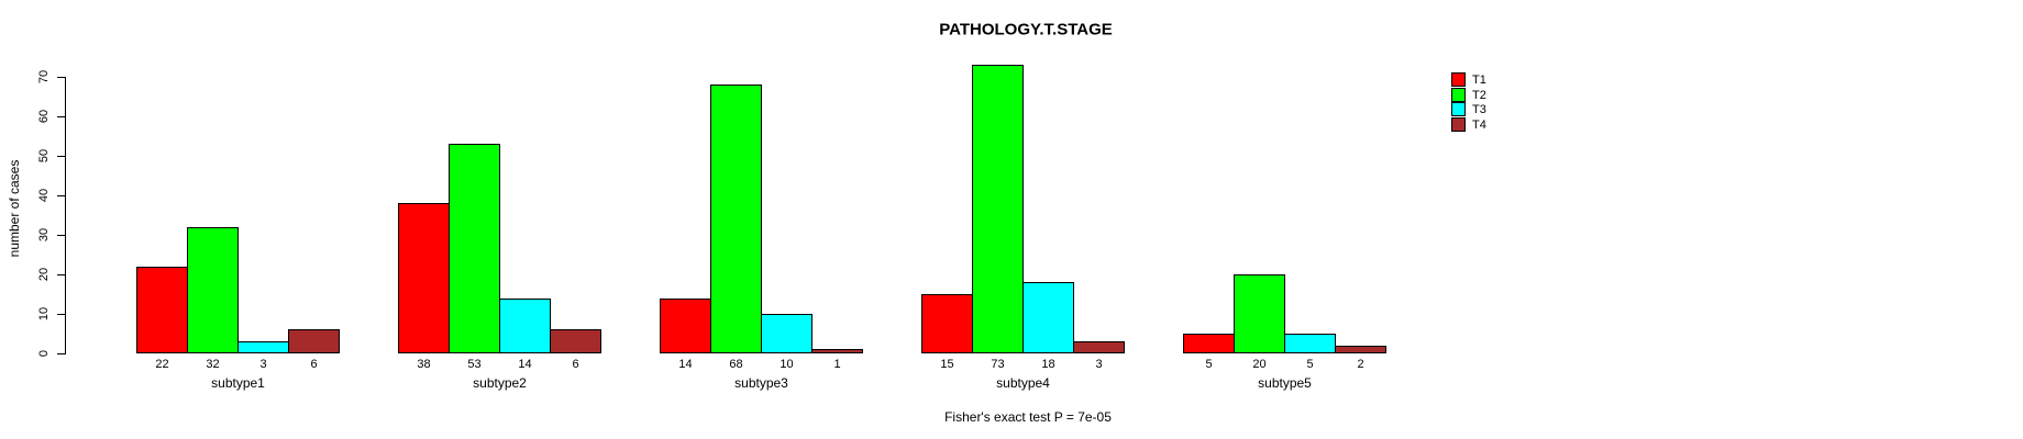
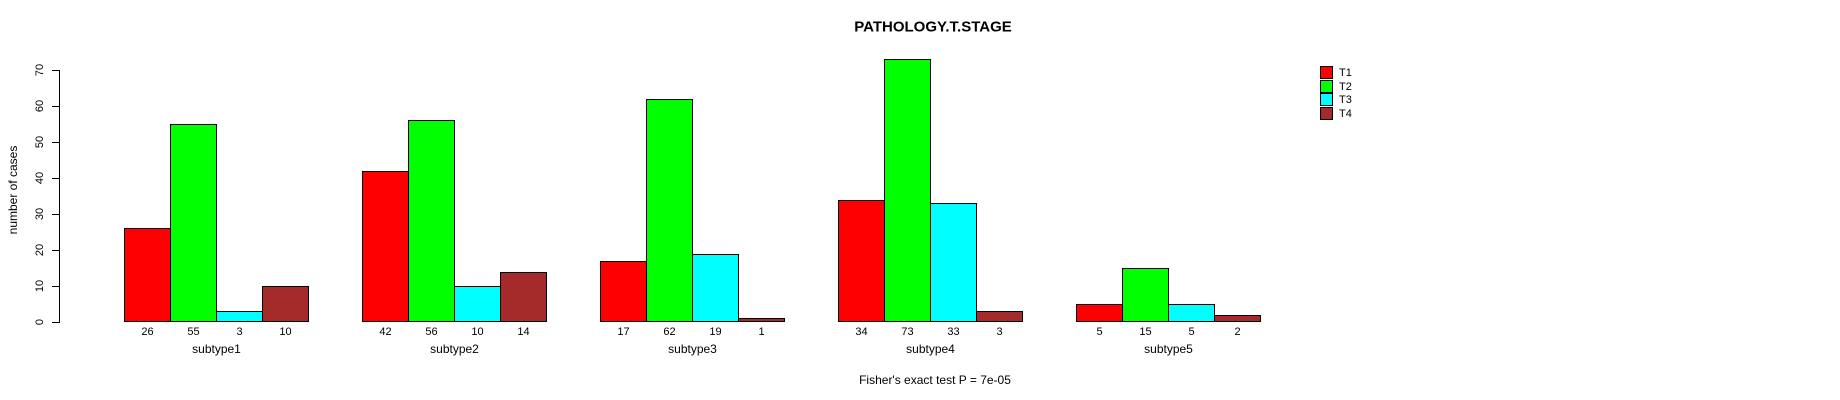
T1/subtype1: 22 -> 26
T2/subtype1: 32 -> 55
T4/subtype1: 6 -> 10
T1/subtype2: 38 -> 42
T2/subtype2: 53 -> 56
T3/subtype2: 14 -> 10
T4/subtype2: 6 -> 14
T1/subtype3: 14 -> 17
T2/subtype3: 68 -> 62
T3/subtype3: 10 -> 19
T1/subtype4: 15 -> 34
T3/subtype4: 18 -> 33
T2/subtype5: 20 -> 15
